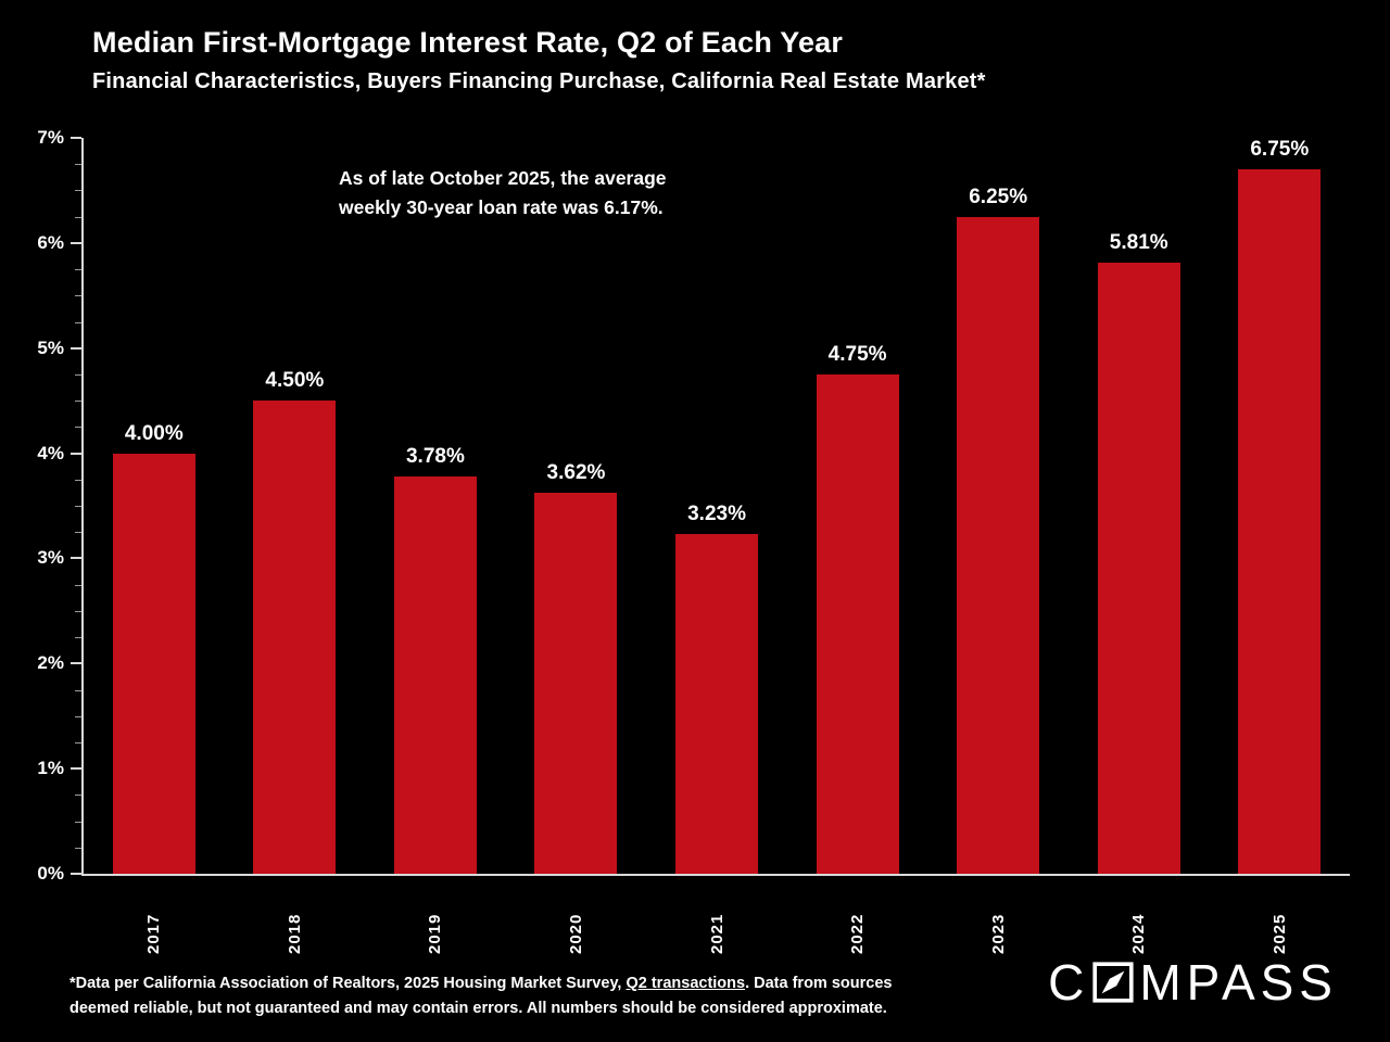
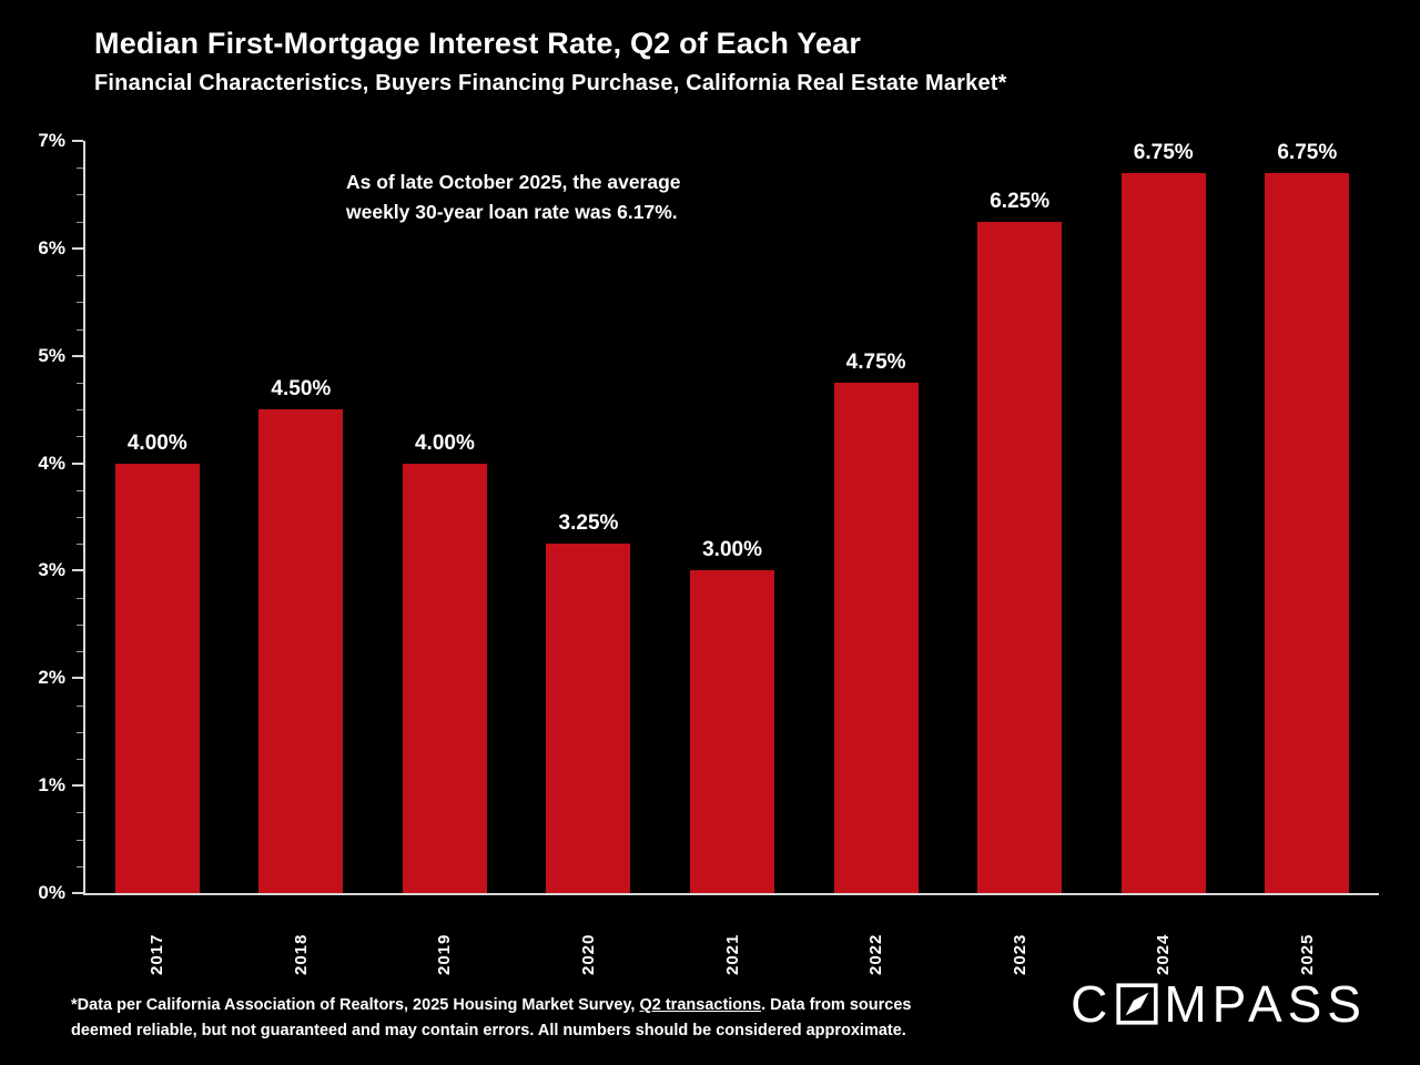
2019: 3.78% -> 4.00%
2020: 3.62% -> 3.25%
2021: 3.23% -> 3.00%
2024: 5.81% -> 6.75%
